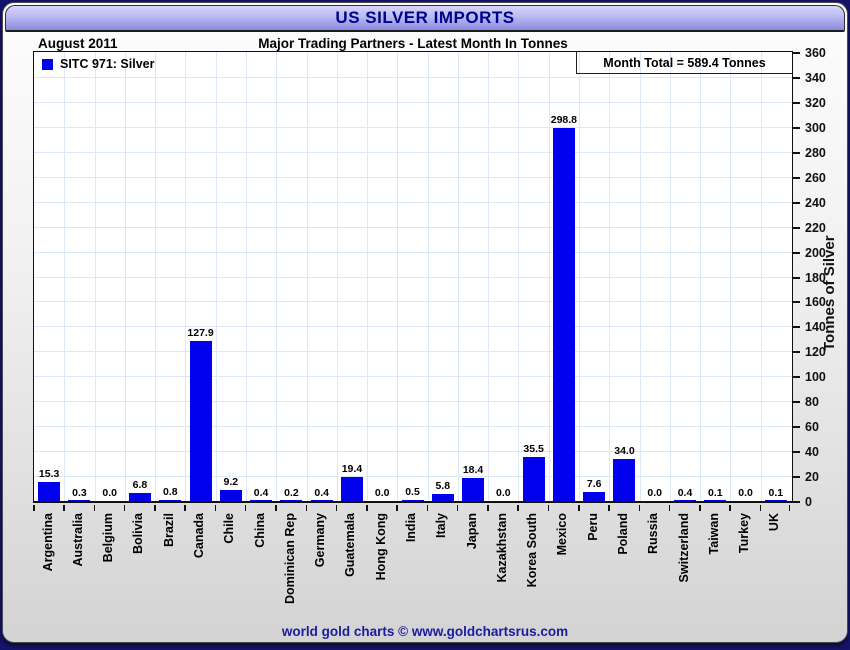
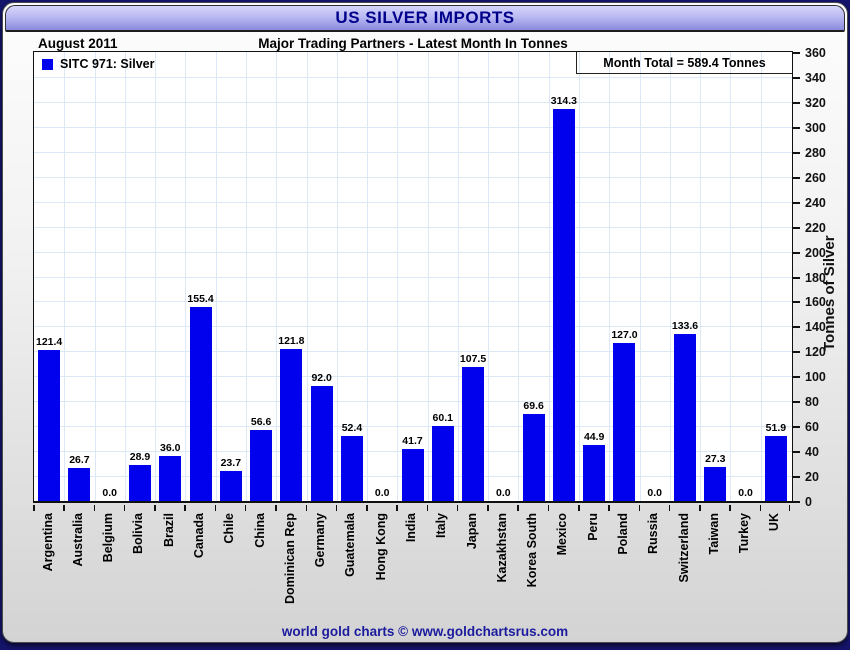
Argentina: 15.3 -> 121.4
Australia: 0.3 -> 26.7
Bolivia: 6.8 -> 28.9
Brazil: 0.8 -> 36.0
Canada: 127.9 -> 155.4
Chile: 9.2 -> 23.7
China: 0.4 -> 56.6
Dominican Rep: 0.2 -> 121.8
Germany: 0.4 -> 92.0
Guatemala: 19.4 -> 52.4
India: 0.5 -> 41.7
Italy: 5.8 -> 60.1
Japan: 18.4 -> 107.5
Korea South: 35.5 -> 69.6
Mexico: 298.8 -> 314.3
Peru: 7.6 -> 44.9
Poland: 34.0 -> 127.0
Switzerland: 0.4 -> 133.6
Taiwan: 0.1 -> 27.3
UK: 0.1 -> 51.9
